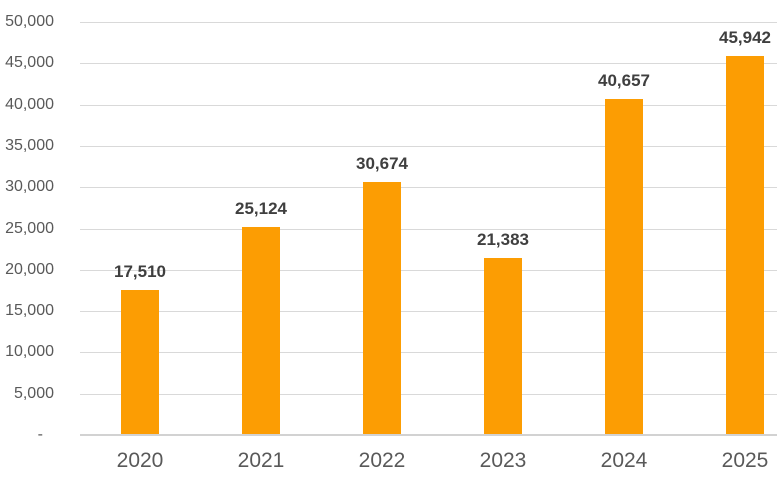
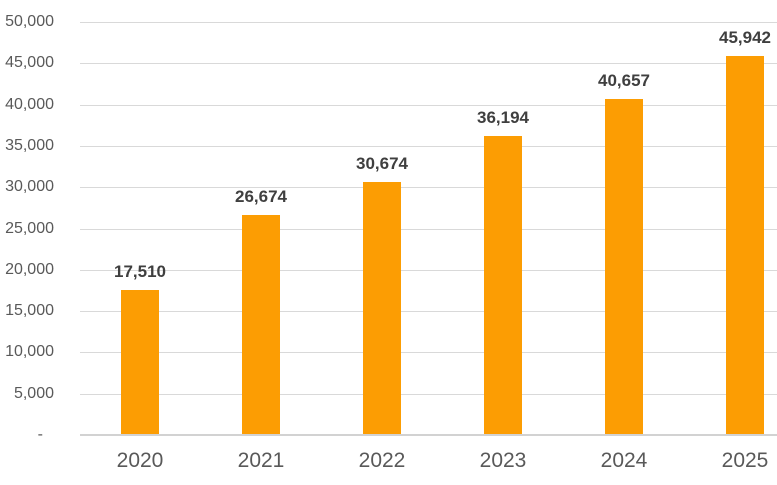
2021: 25,124 -> 26,674
2023: 21,383 -> 36,194
